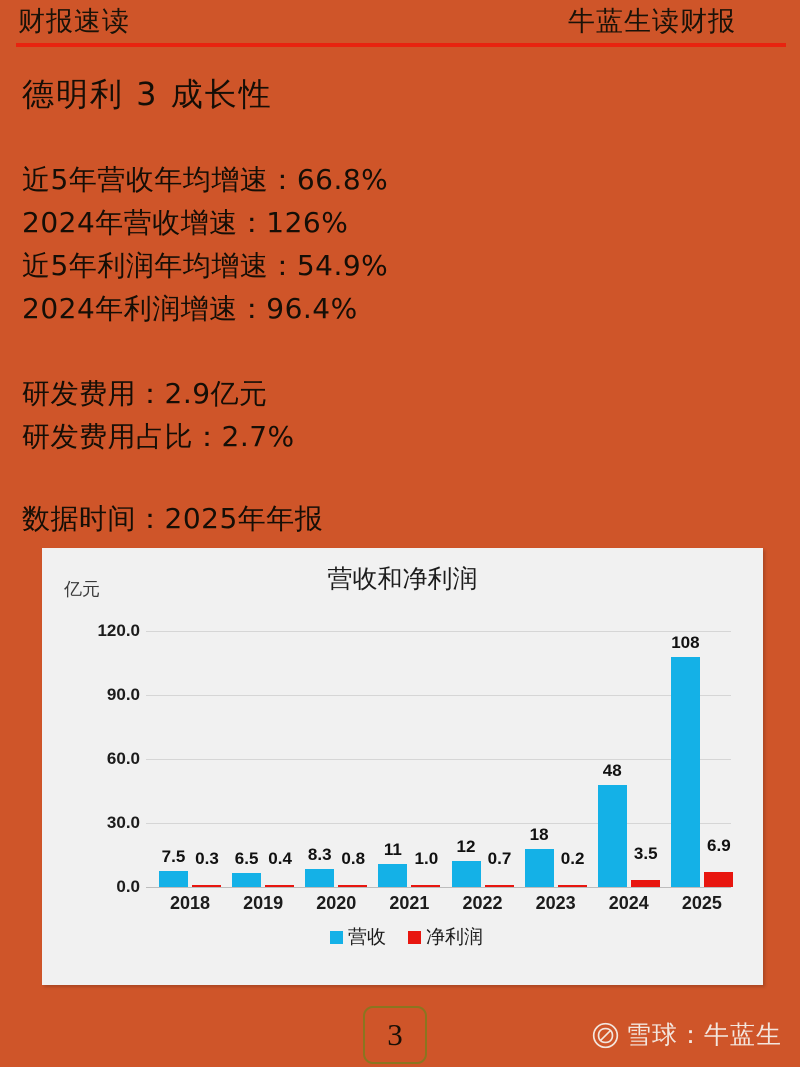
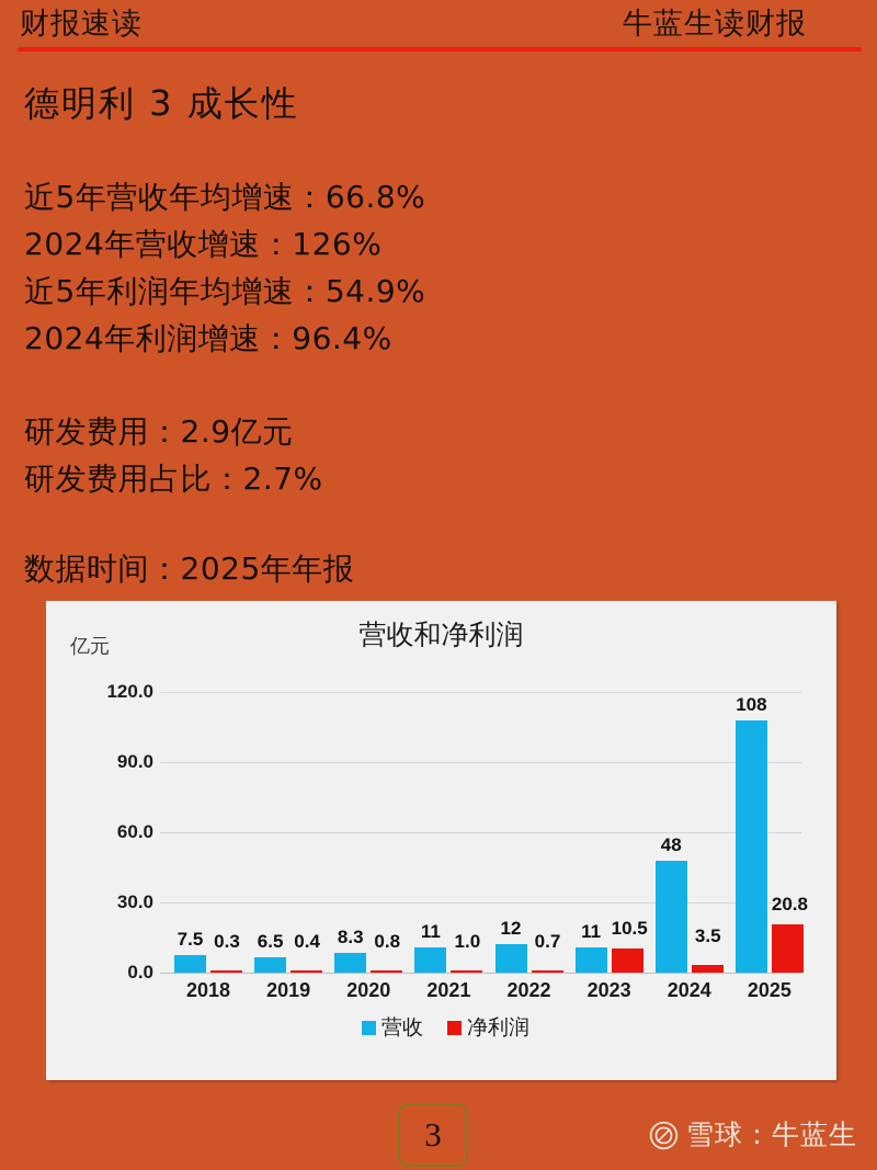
营收/2023: 18 -> 11
净利润/2023: 0.2 -> 10.5
净利润/2025: 6.9 -> 20.8
